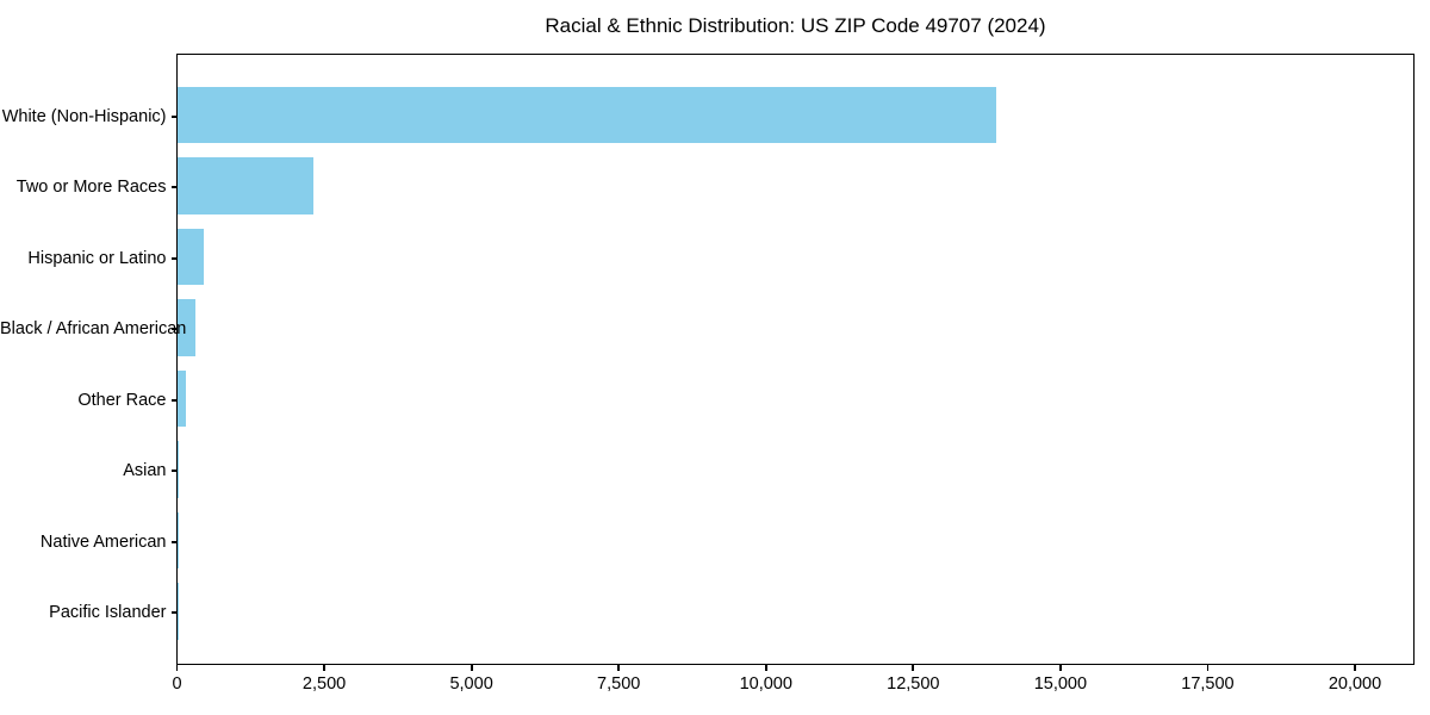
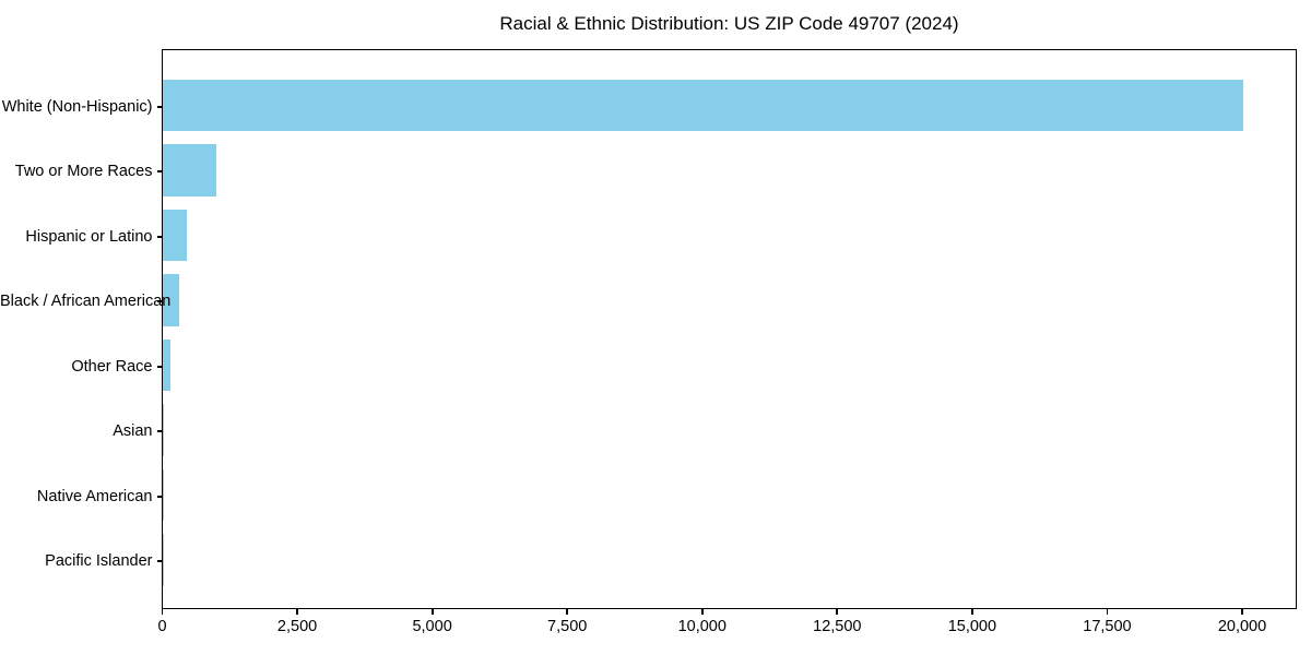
White (Non-Hispanic): 13900 -> 20000
Two or More Races: 2300 -> 1000
